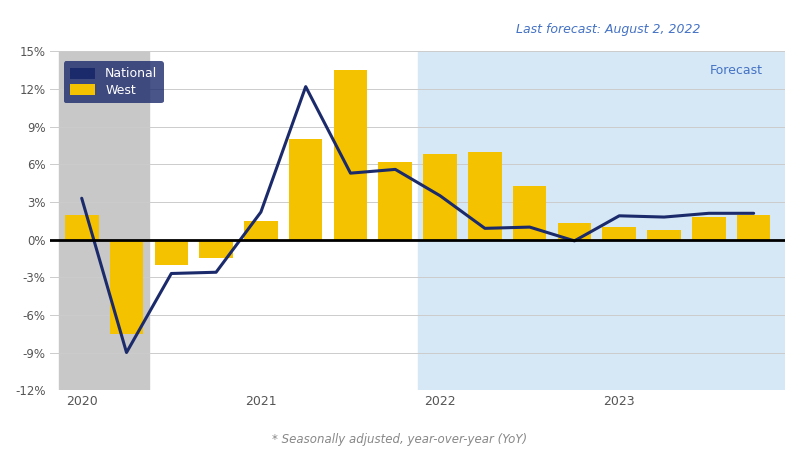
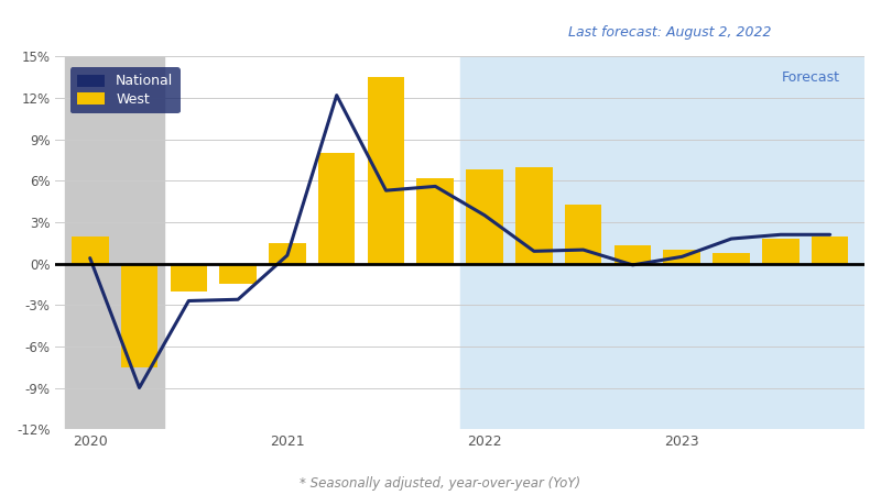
National/2020: 3.3% -> 0.4%
National/2021: 2.2% -> 0.6%
National/2023: 1.9% -> 0.5%
